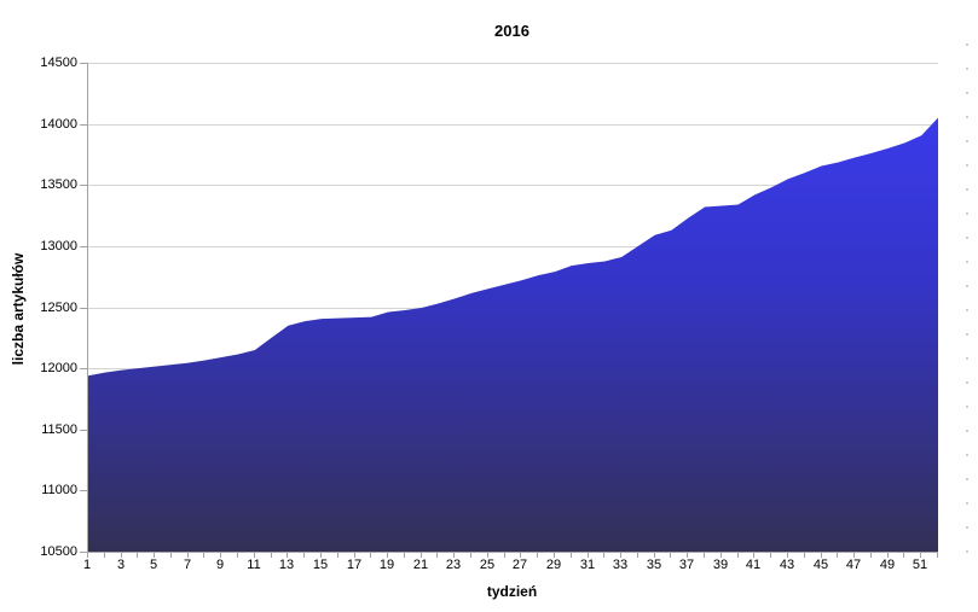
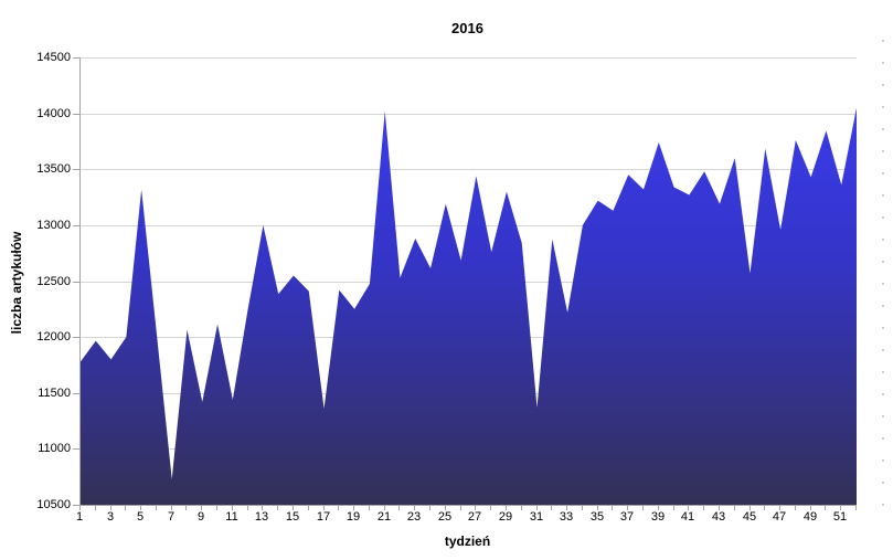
1: 11940 -> 11780
3: 11980 -> 11800
5: 12020 -> 13320
7: 12040 -> 10730
9: 12090 -> 11420
11: 12150 -> 11440
13: 12350 -> 13000
15: 12400 -> 12550
17: 12420 -> 11360
19: 12460 -> 12250
21: 12500 -> 14020
23: 12570 -> 12880
25: 12650 -> 13190
27: 12720 -> 13440
29: 12790 -> 13300
31: 12860 -> 11370
33: 12910 -> 12220
35: 13090 -> 13220
37: 13230 -> 13450
39: 13330 -> 13740
41: 13420 -> 13270
43: 13550 -> 13190
45: 13660 -> 12570
47: 13720 -> 12960
49: 13800 -> 13430
51: 13900 -> 13360
